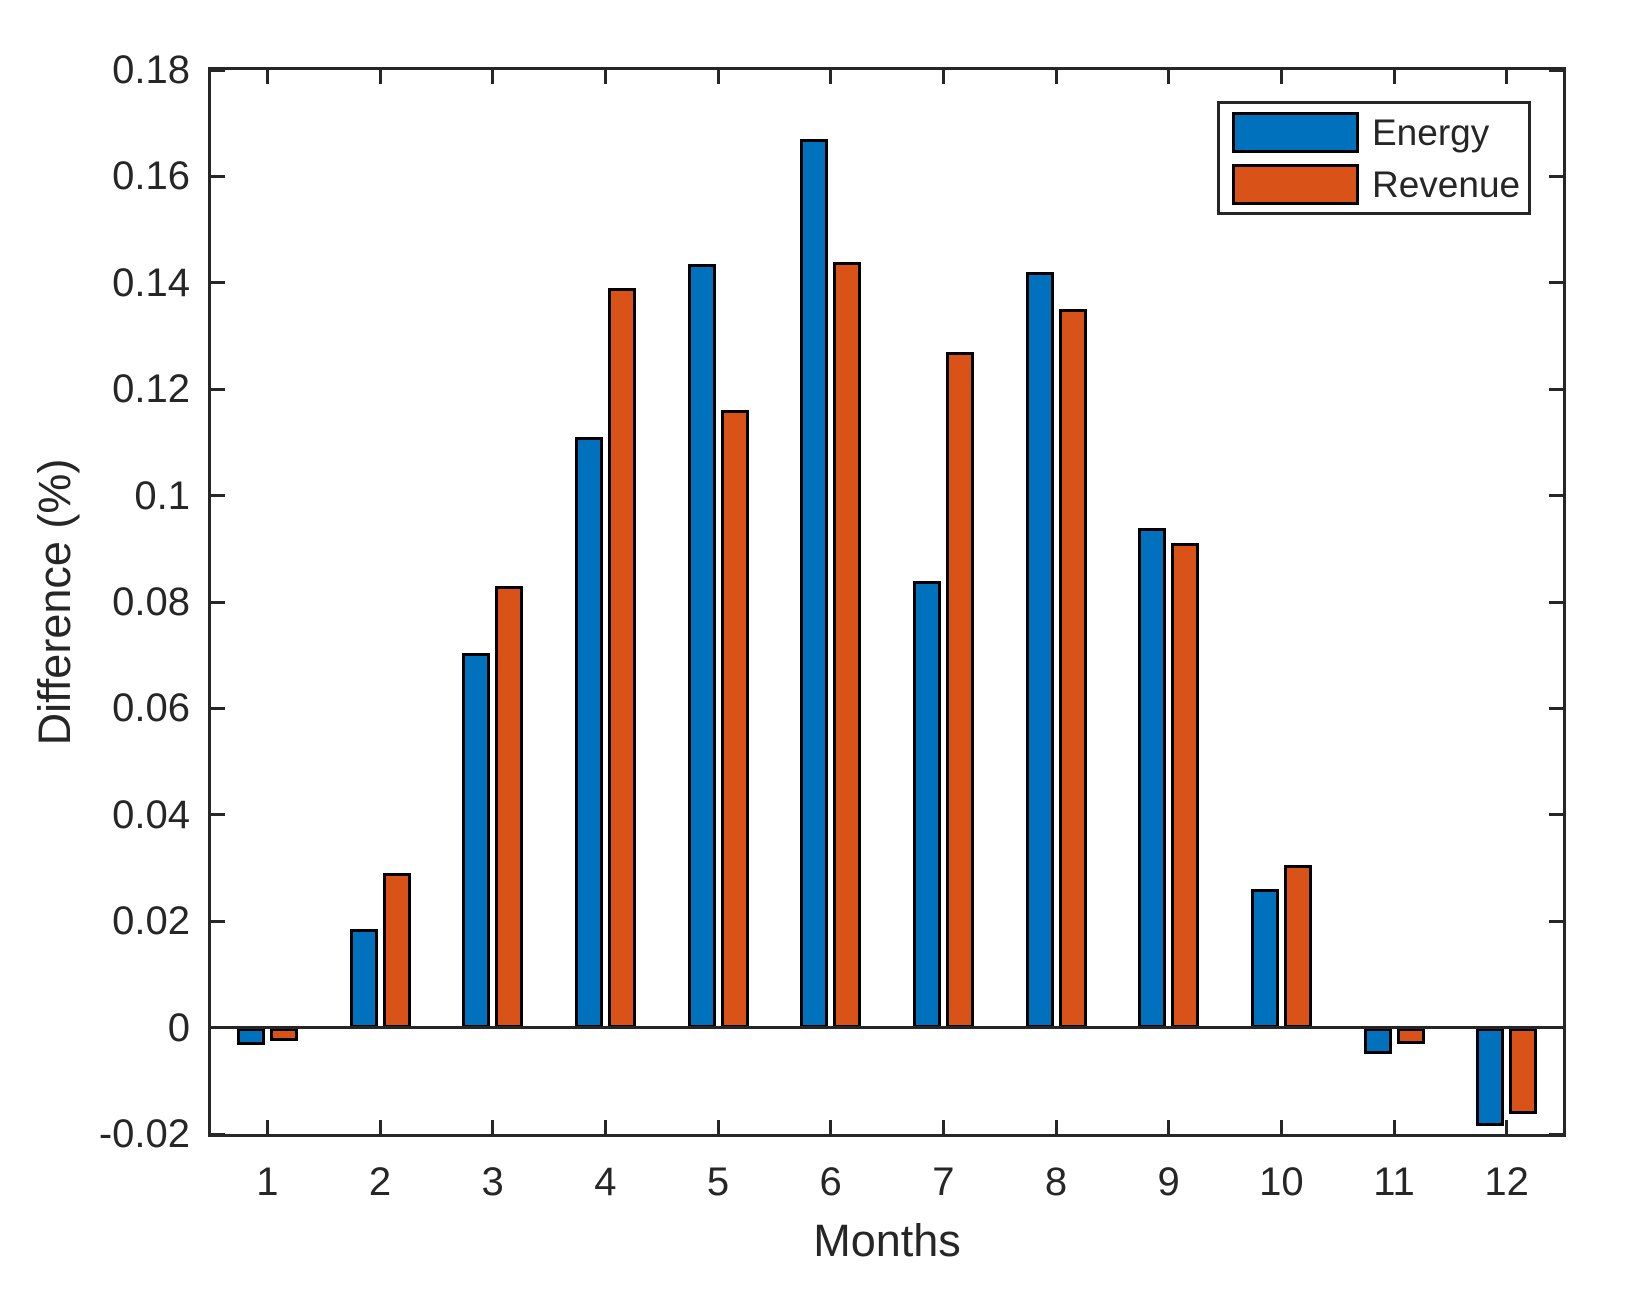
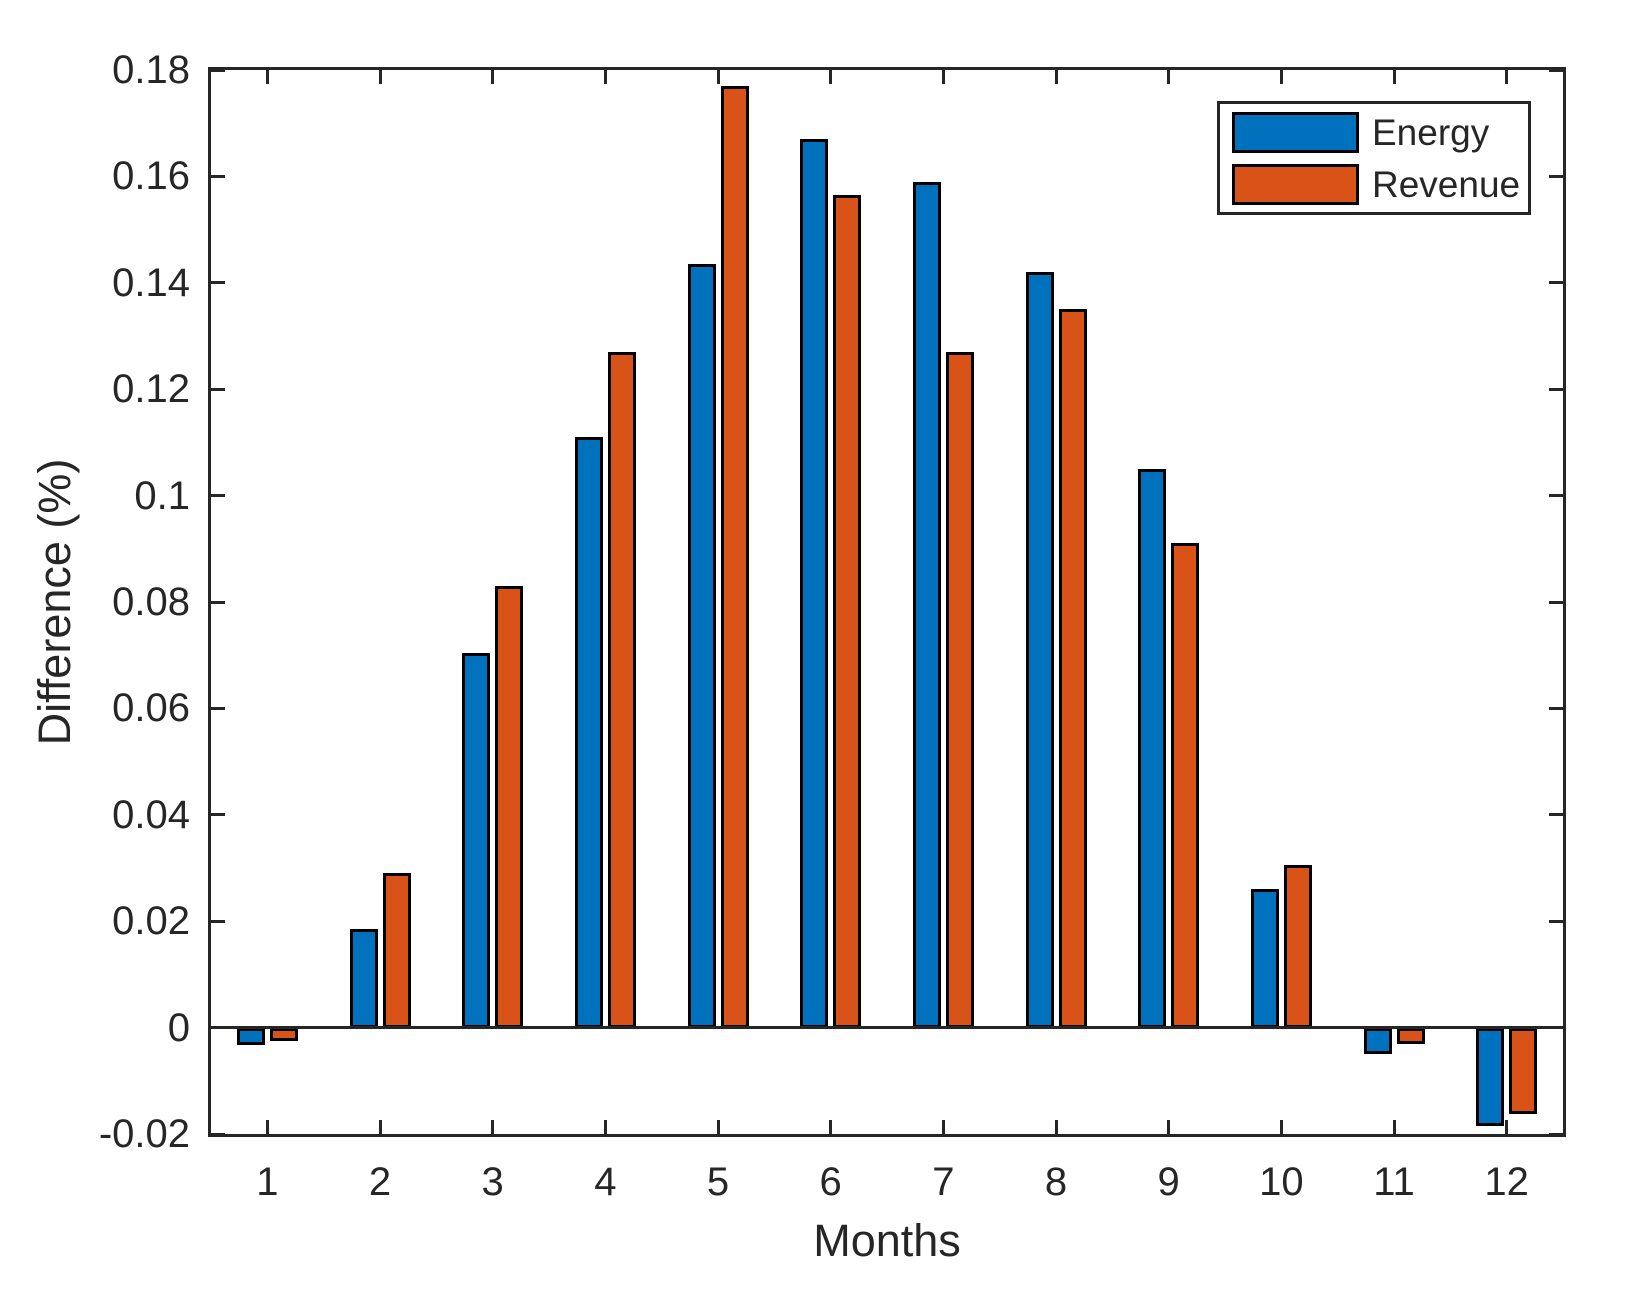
Revenue/4: 0.139 -> 0.127
Revenue/5: 0.116 -> 0.177
Revenue/6: 0.144 -> 0.157
Energy/7: 0.084 -> 0.159
Energy/9: 0.094 -> 0.105
